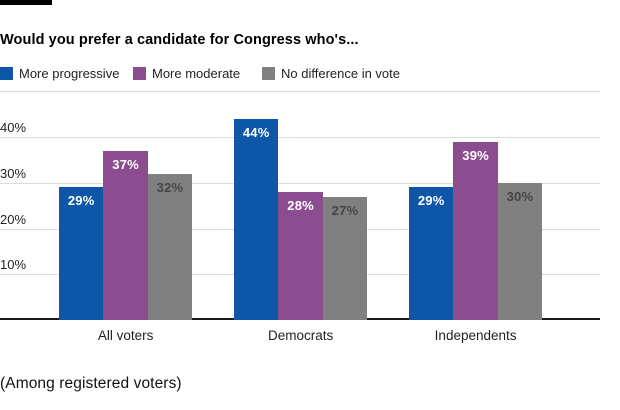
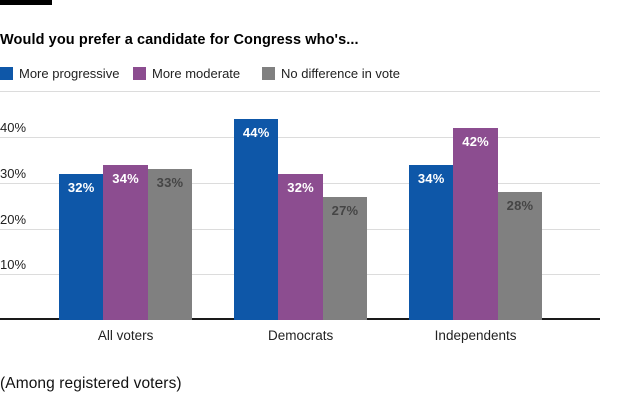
More progressive/All voters: 29% -> 32%
More moderate/All voters: 37% -> 34%
No difference in vote/All voters: 32% -> 33%
More moderate/Democrats: 28% -> 32%
More progressive/Independents: 29% -> 34%
More moderate/Independents: 39% -> 42%
No difference in vote/Independents: 30% -> 28%
